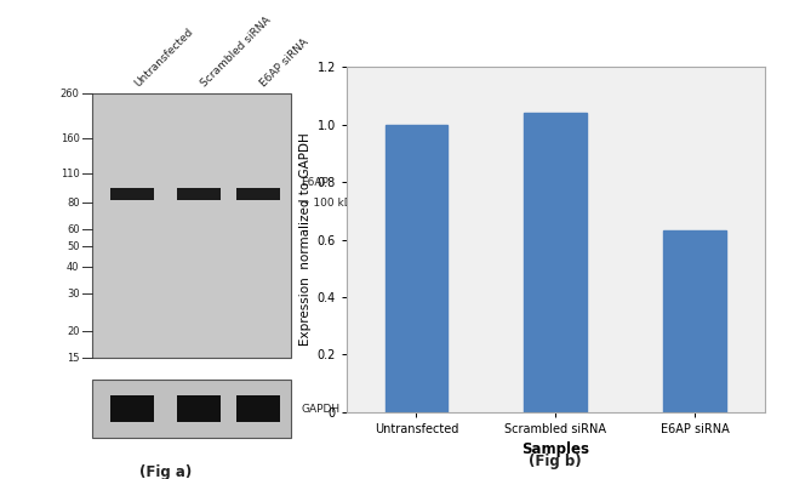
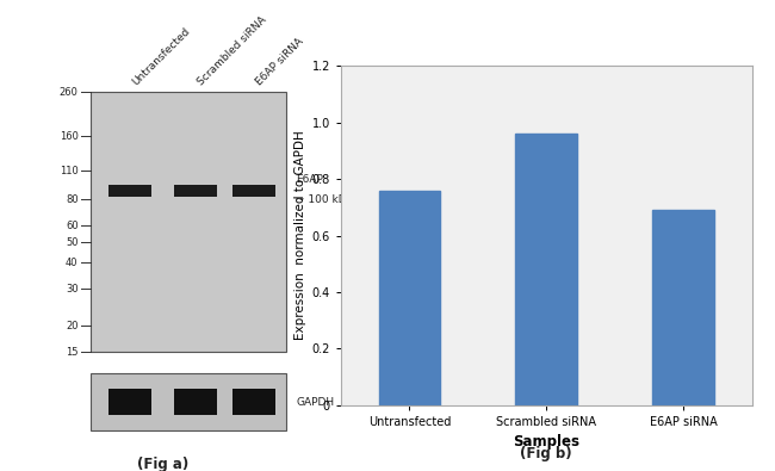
Untransfected: 1.00 -> 0.76
Scrambled siRNA: 1.04 -> 0.96
E6AP siRNA: 0.63 -> 0.69
